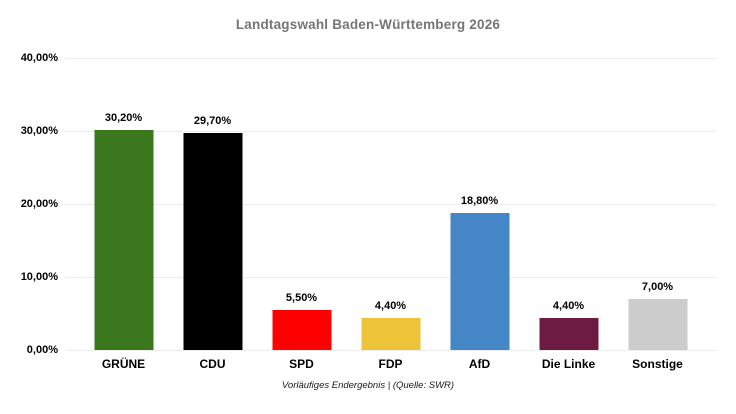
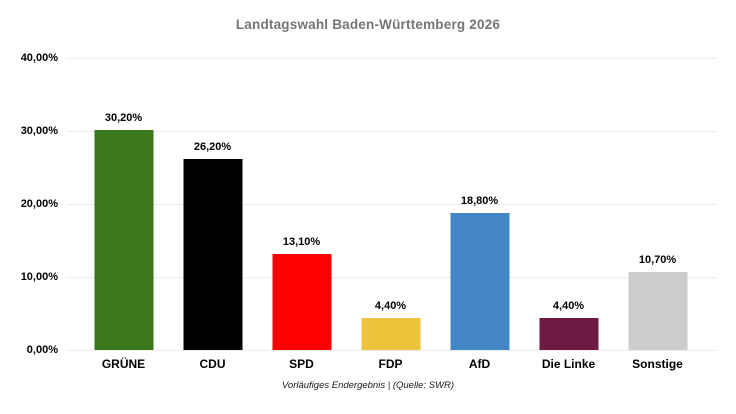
CDU: 29,70% -> 26,20%
SPD: 5,50% -> 13,10%
Sonstige: 7,00% -> 10,70%
